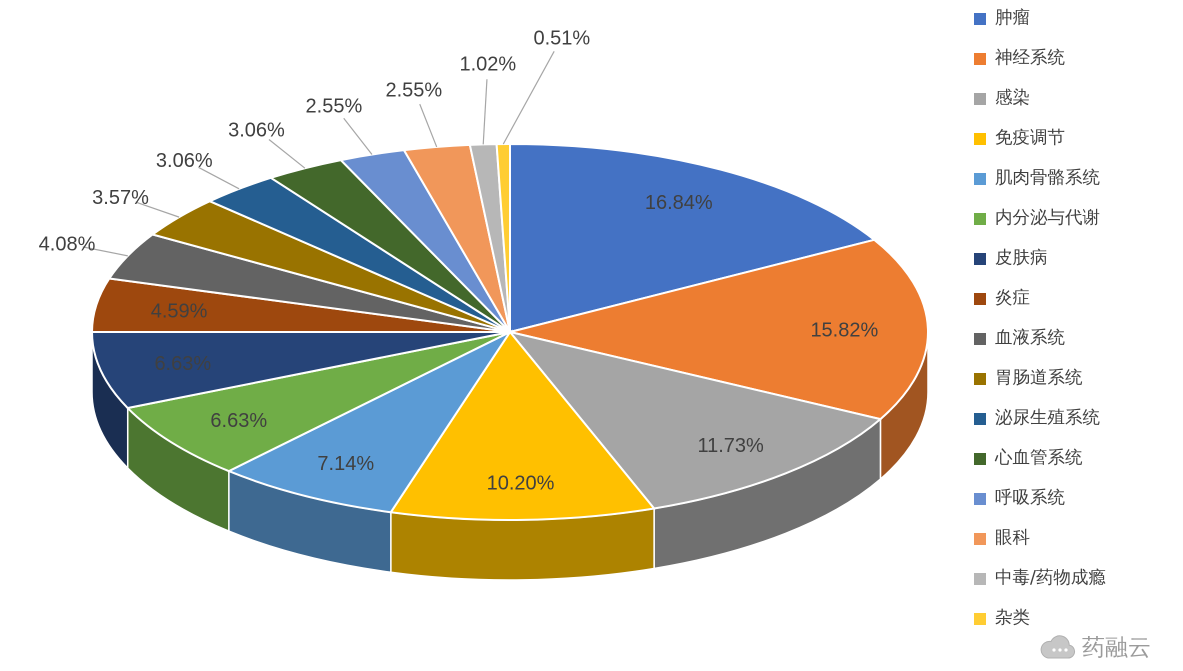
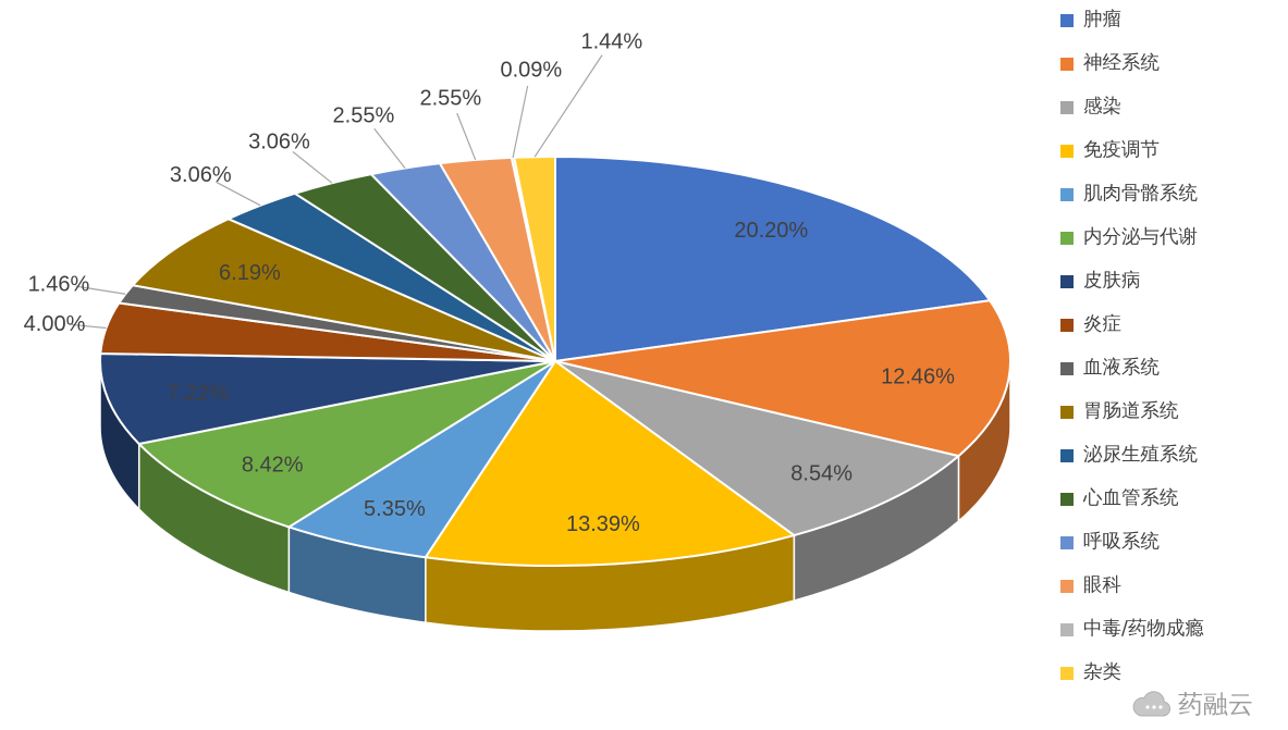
肿瘤: 16.84% -> 20.20%
神经系统: 15.82% -> 12.46%
感染: 11.73% -> 8.54%
免疫调节: 10.20% -> 13.39%
肌肉骨骼系统: 7.14% -> 5.35%
内分泌与代谢: 6.63% -> 8.42%
皮肤病: 6.63% -> 7.22%
炎症: 4.59% -> 4.00%
血液系统: 4.08% -> 1.46%
胃肠道系统: 3.57% -> 6.19%
中毒/药物成瘾: 1.02% -> 0.09%
杂类: 0.51% -> 1.44%
